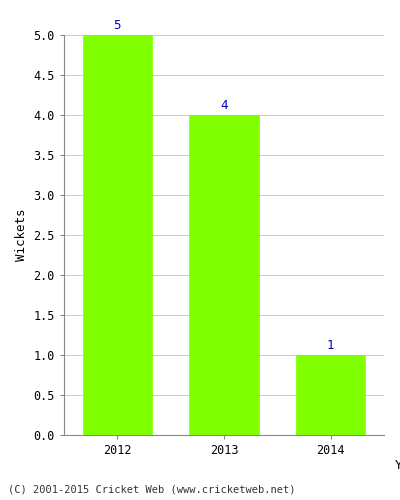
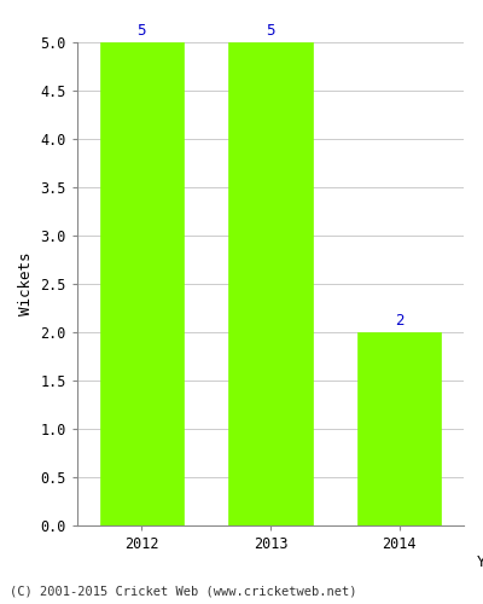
2013: 4 -> 5
2014: 1 -> 2
